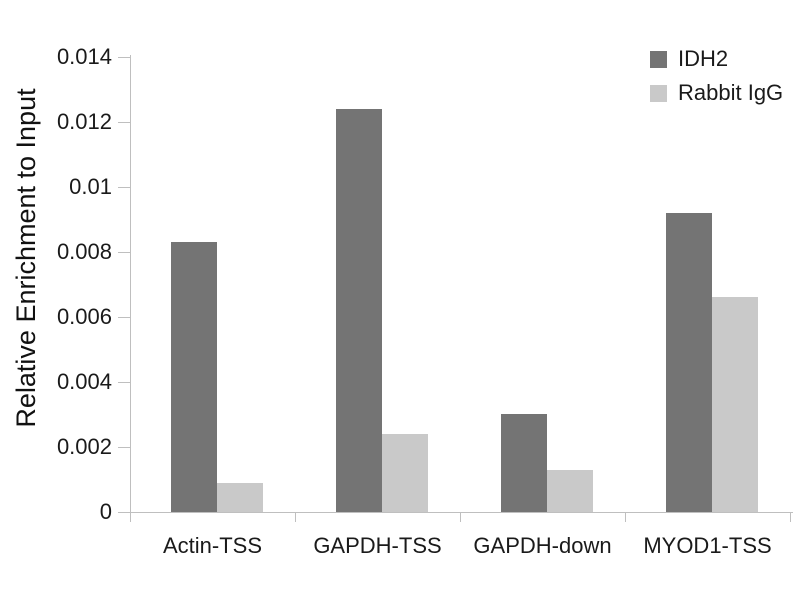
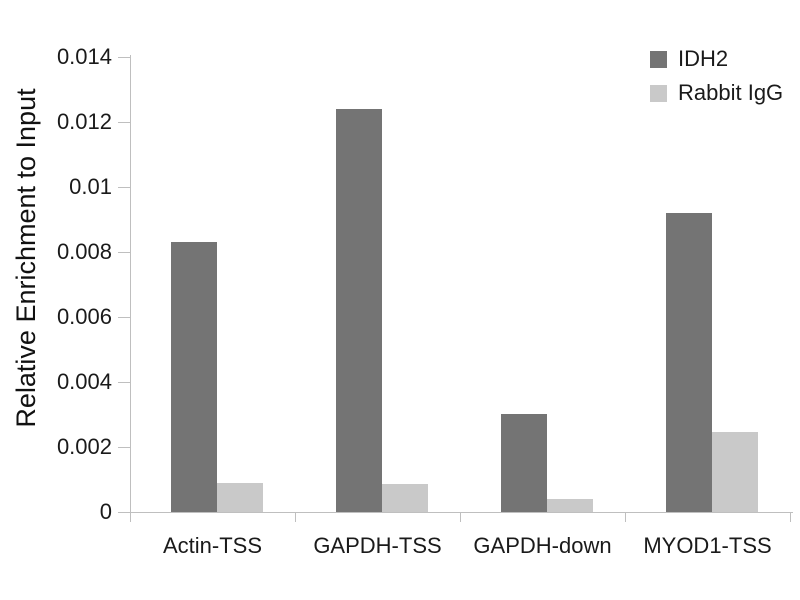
Rabbit IgG/GAPDH-TSS: 0.0024 -> 0.0008
Rabbit IgG/GAPDH-down: 0.0013 -> 0.0004
Rabbit IgG/MYOD1-TSS: 0.0066 -> 0.0024
